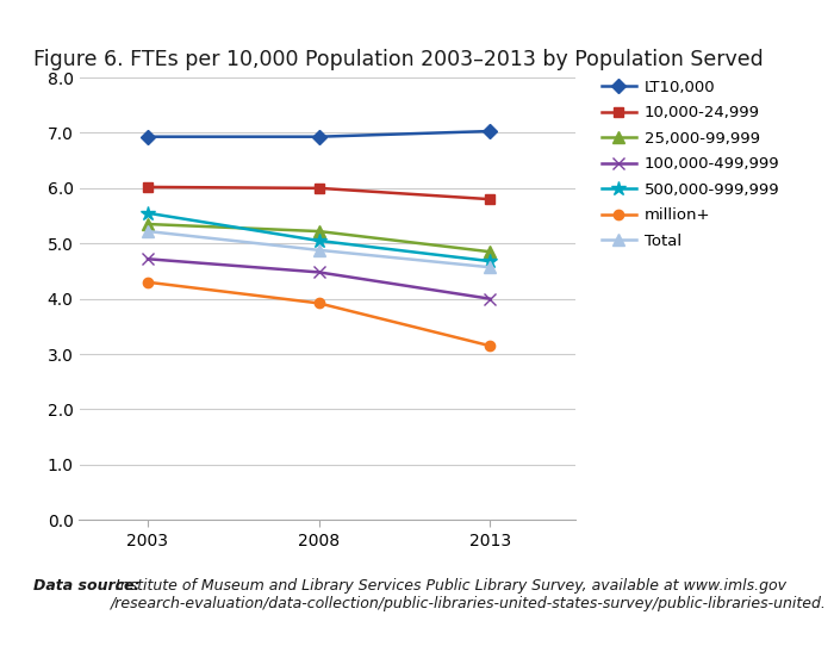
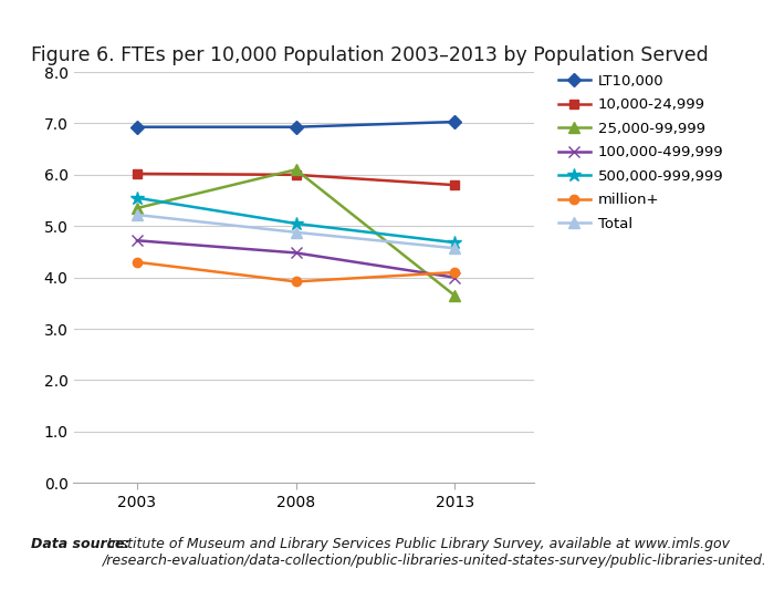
25,000-99,999/2008: 5.22 -> 6.10
25,000-99,999/2013: 4.85 -> 3.65
million+/2013: 3.15 -> 4.10
